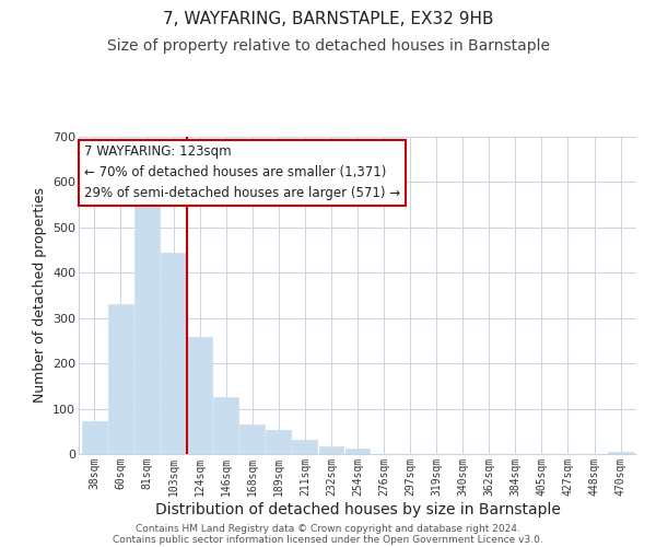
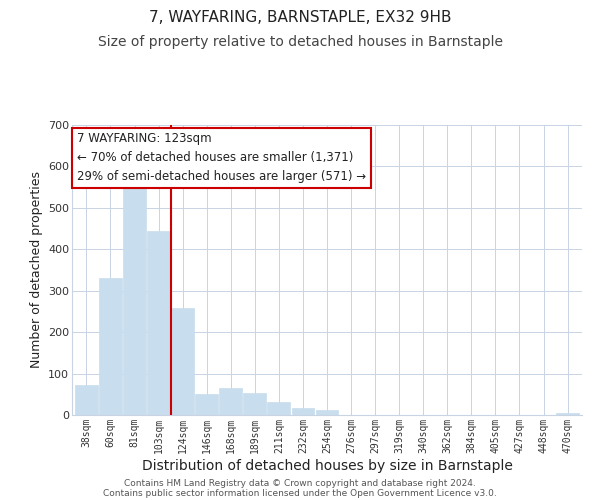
146sqm: 126 -> 50
